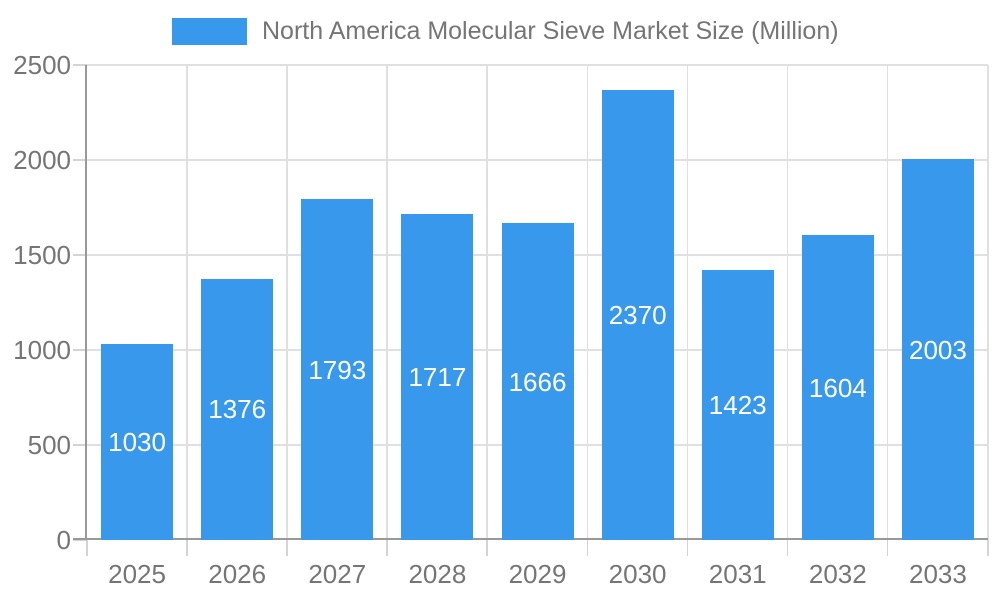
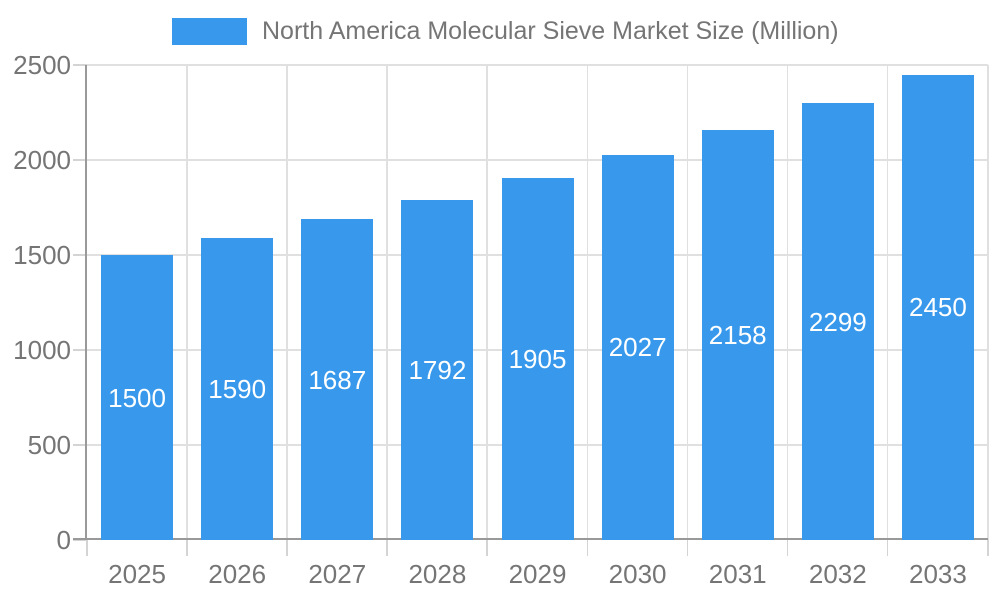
2025: 1030 -> 1500
2026: 1376 -> 1590
2027: 1793 -> 1687
2028: 1717 -> 1792
2029: 1666 -> 1905
2030: 2370 -> 2027
2031: 1423 -> 2158
2032: 1604 -> 2299
2033: 2003 -> 2450
